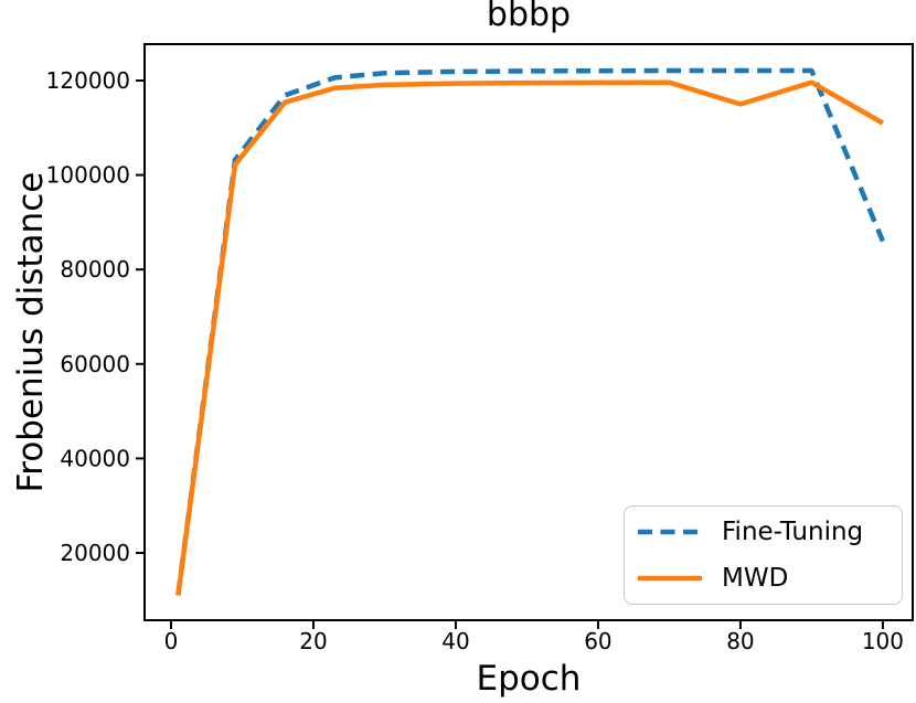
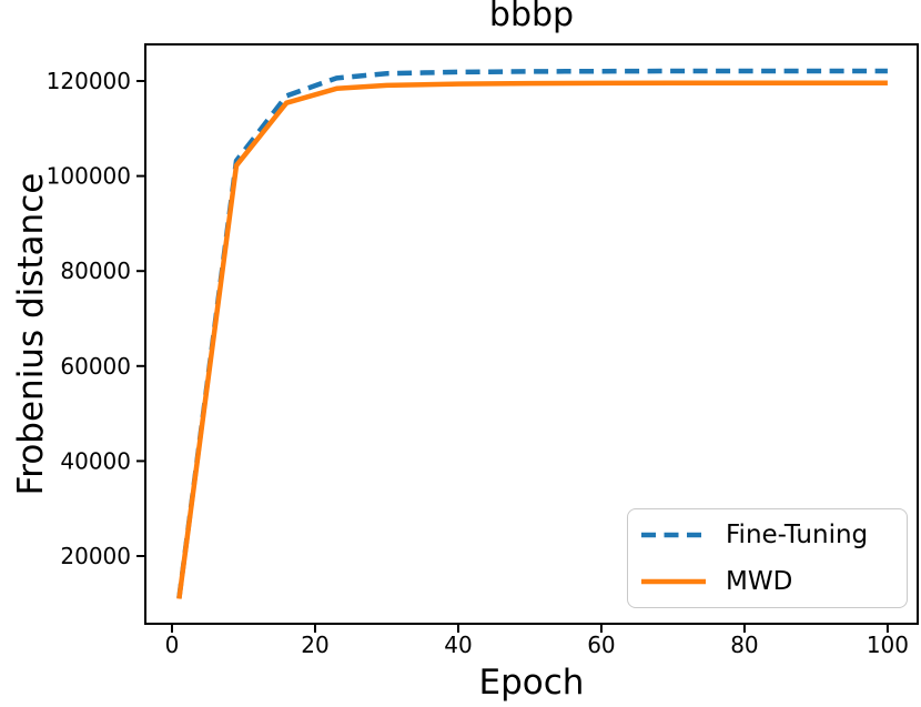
MWD/80: 115000 -> 120000
Fine-Tuning/100: 86000 -> 122000
MWD/100: 111000 -> 120000
